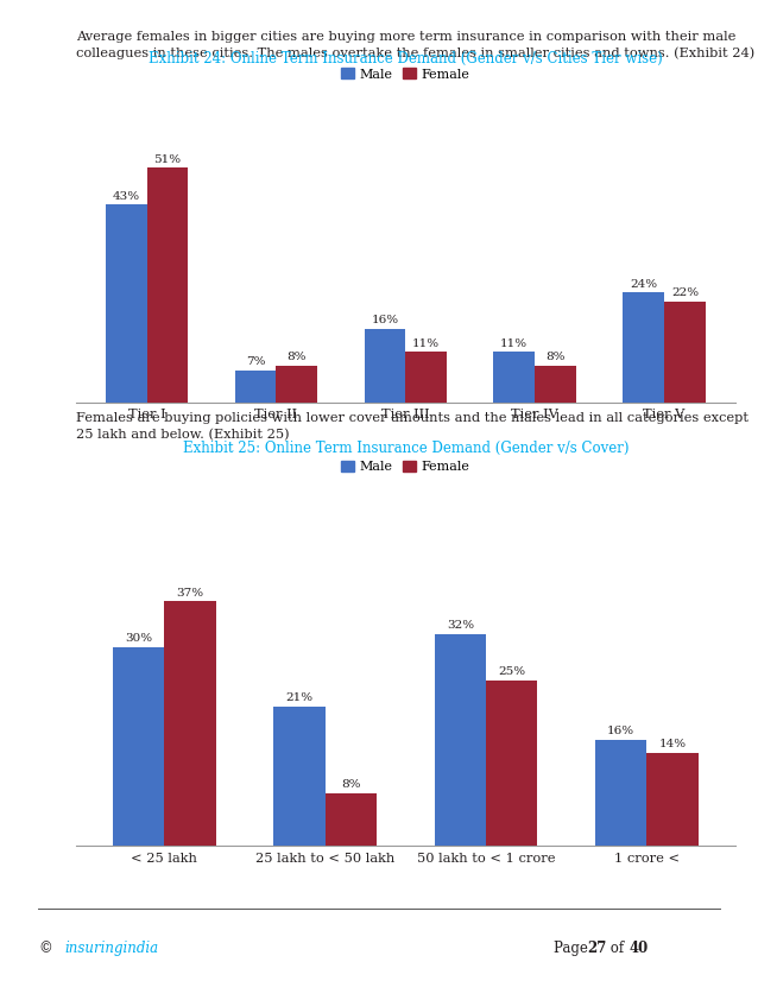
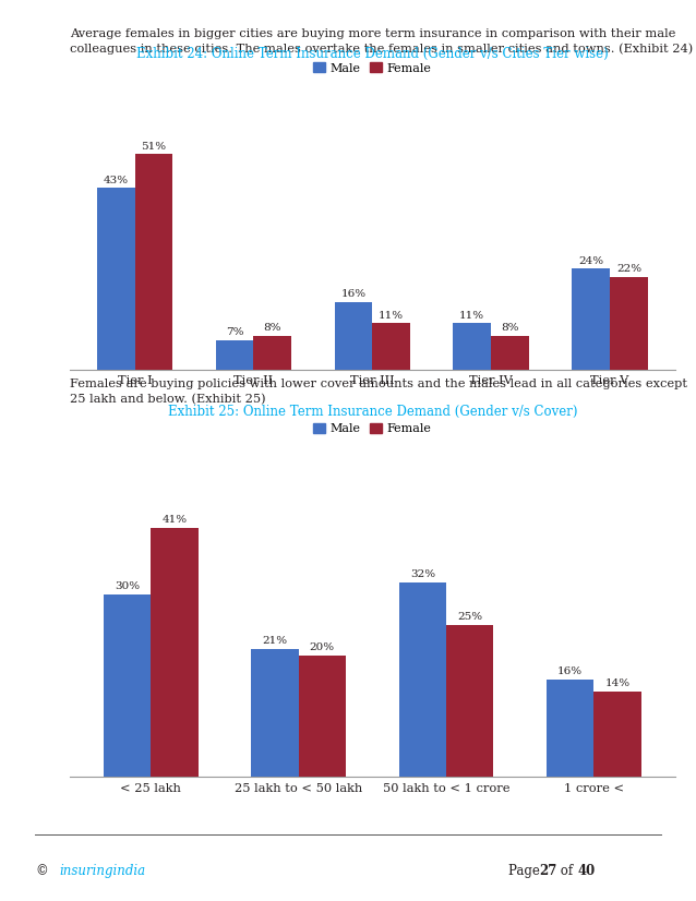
Exhibit 25: Online Term Insurance Demand (Gender v/s Cover)/Female/< 25 lakh: 37% -> 41%
Exhibit 25: Online Term Insurance Demand (Gender v/s Cover)/Female/25 lakh to < 50 lakh: 8% -> 20%
